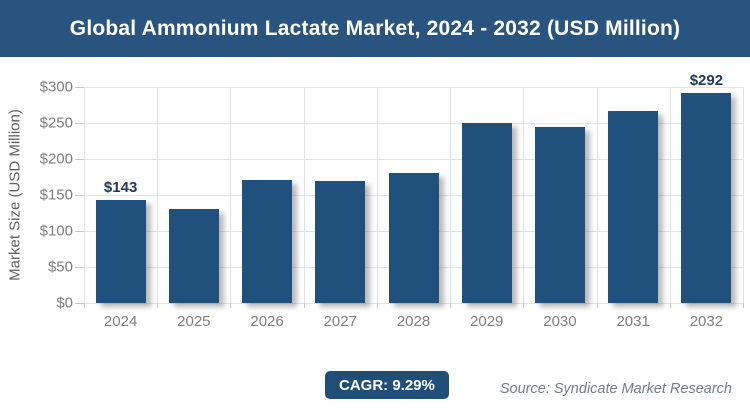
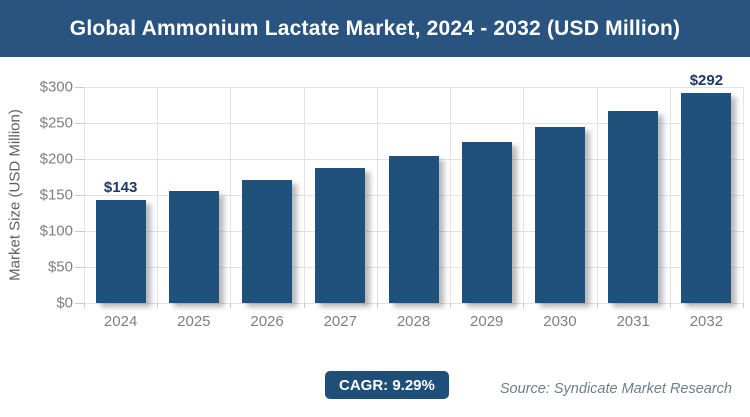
2025: $130 -> $160
2027: $170 -> $190
2028: $180 -> $200
2029: $250 -> $220
